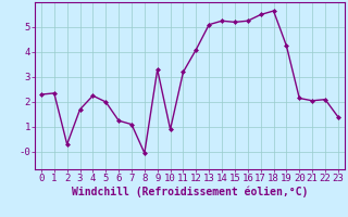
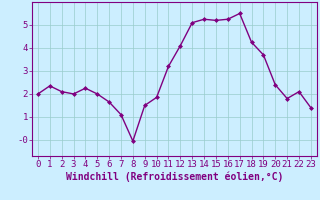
0: 2.30 -> 2.00
2: 0.30 -> 2.10
3: 1.70 -> 2.00
6: 1.25 -> 1.65
9: 3.30 -> 1.50
10: 0.90 -> 1.85
18: 5.65 -> 4.25
19: 4.25 -> 3.70
20: 2.15 -> 2.40
21: 2.05 -> 1.80
